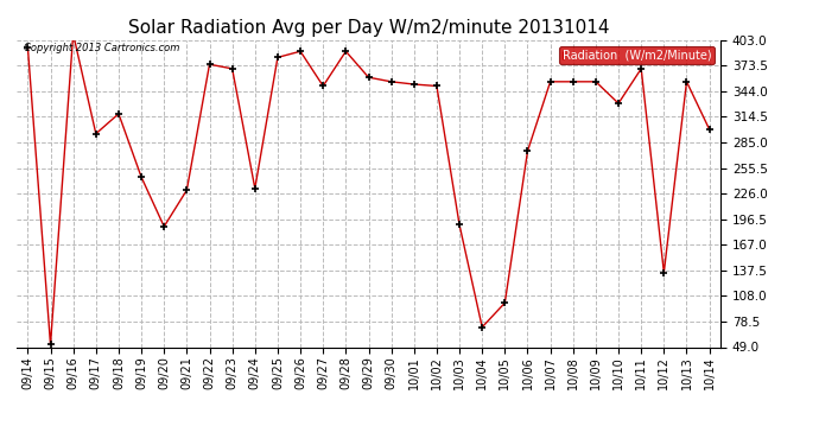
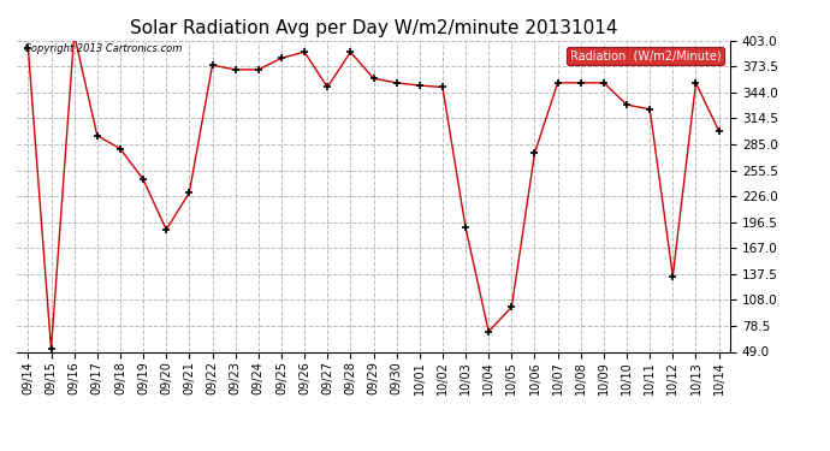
09/18: 318 -> 280
09/24: 232 -> 370
10/11: 370 -> 325
